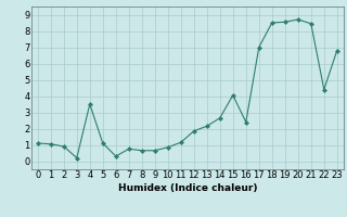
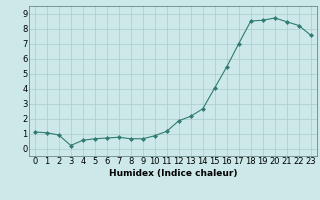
4: 3.5 -> 0.6
5: 1.1 -> 0.7
6: 0.3 -> 0.7
16: 2.4 -> 5.5
22: 4.4 -> 8.2
23: 6.8 -> 7.5
